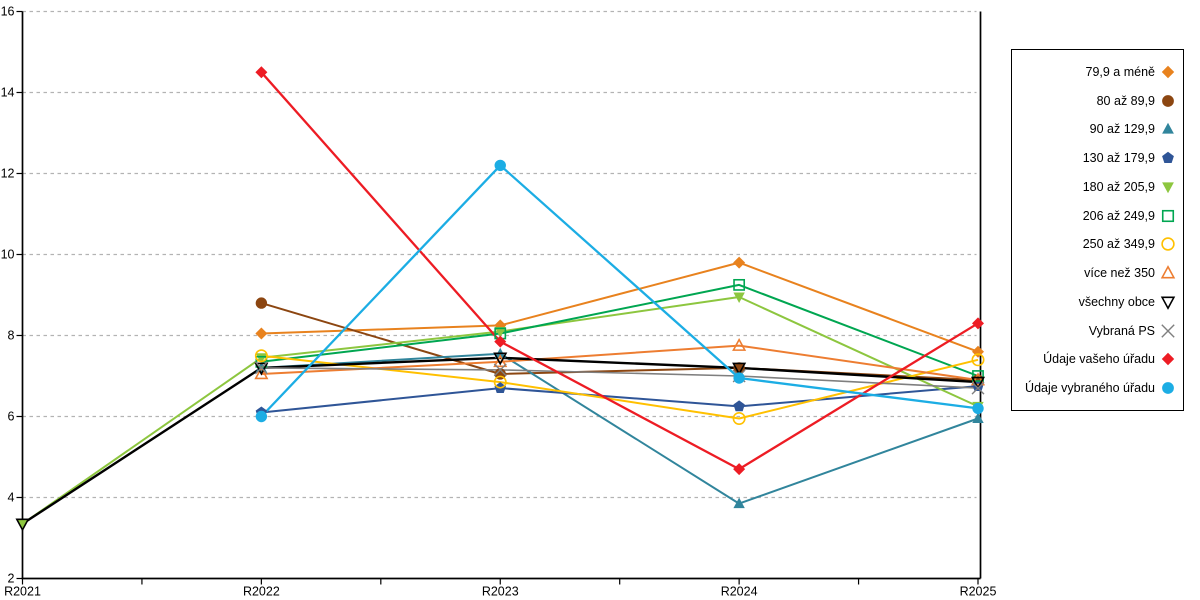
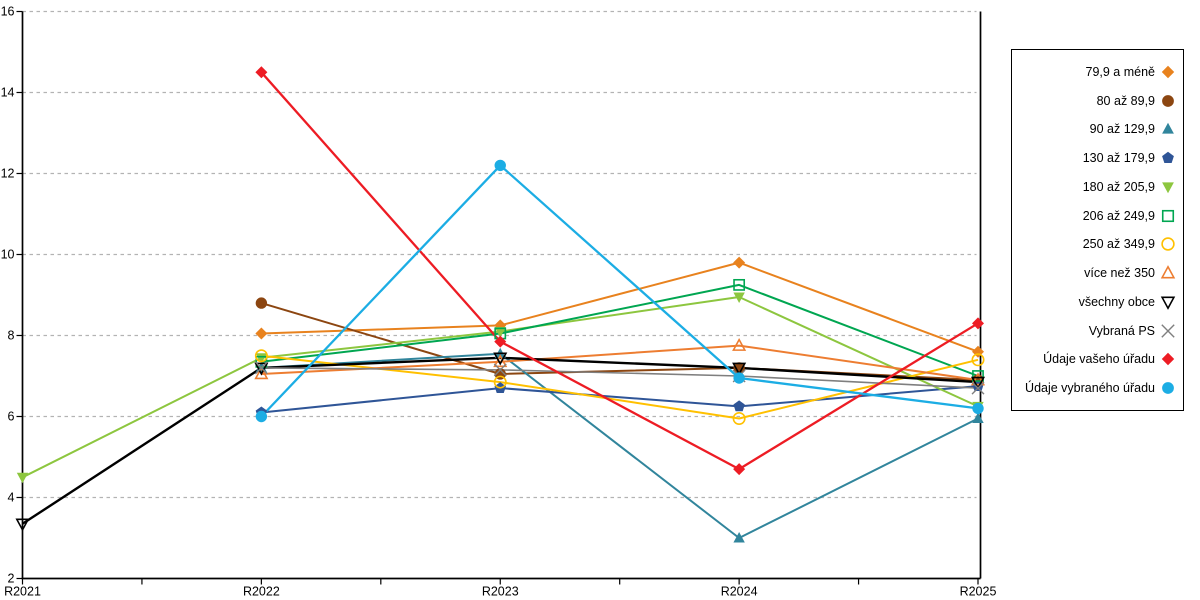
180 až 205,9/R2021: 3.4 -> 4.5
90 až 129,9/R2024: 3.9 -> 3.0
